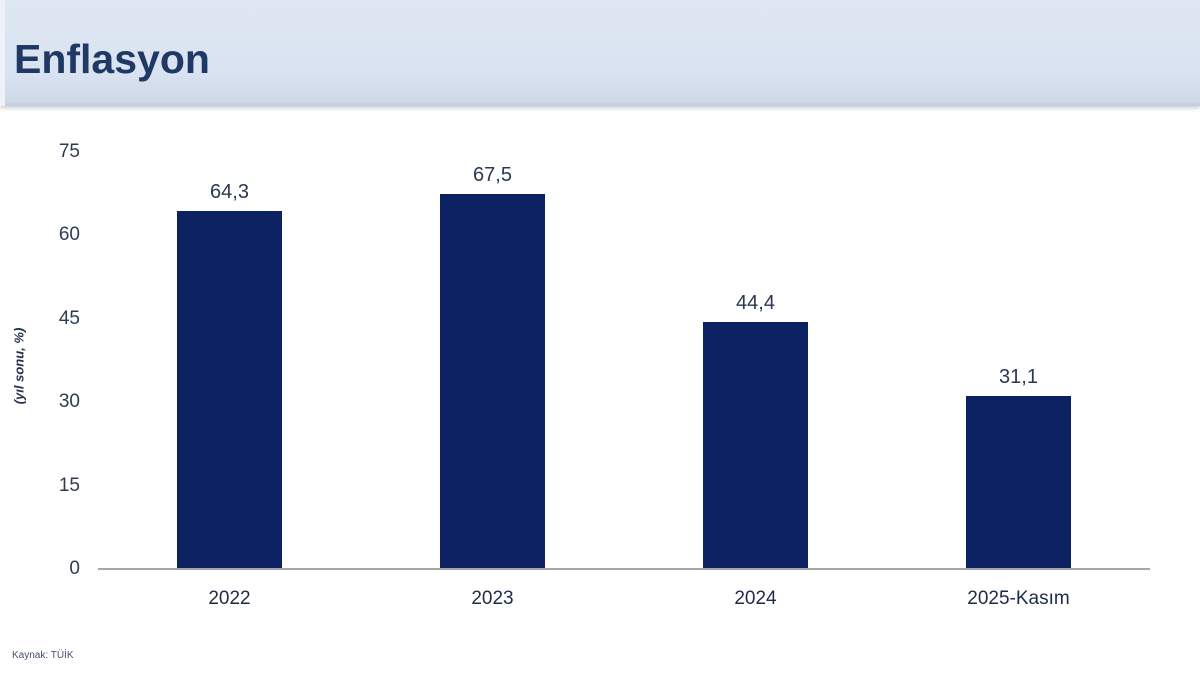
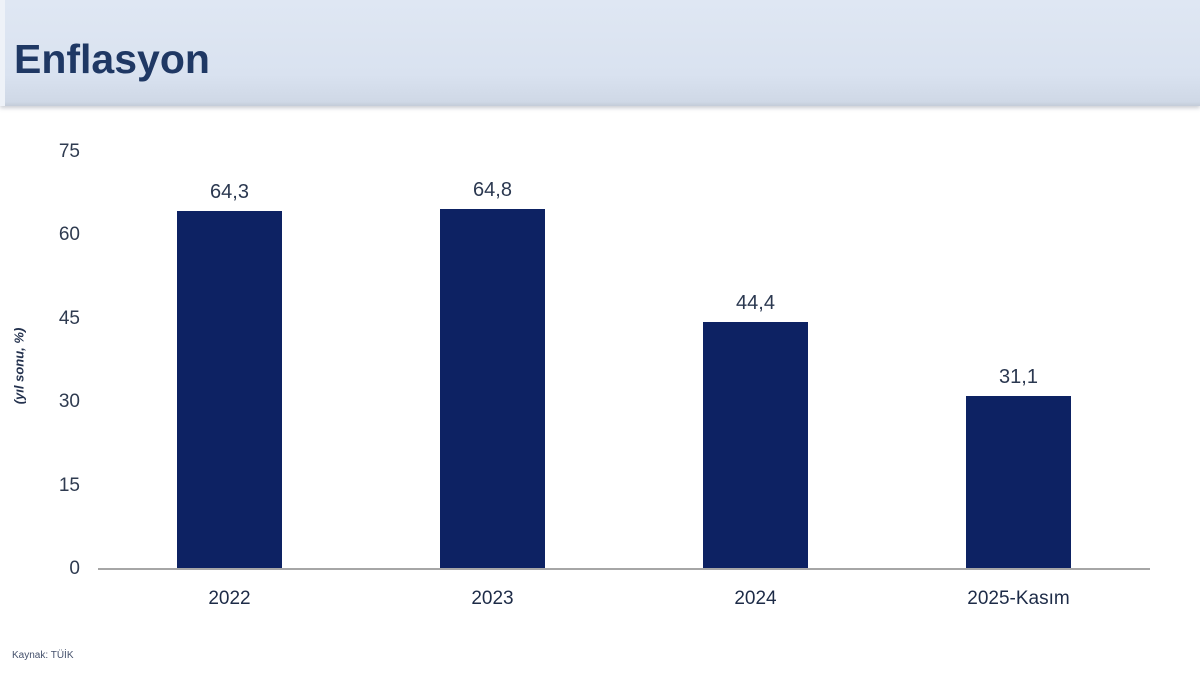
2023: 67,5 -> 64,8
